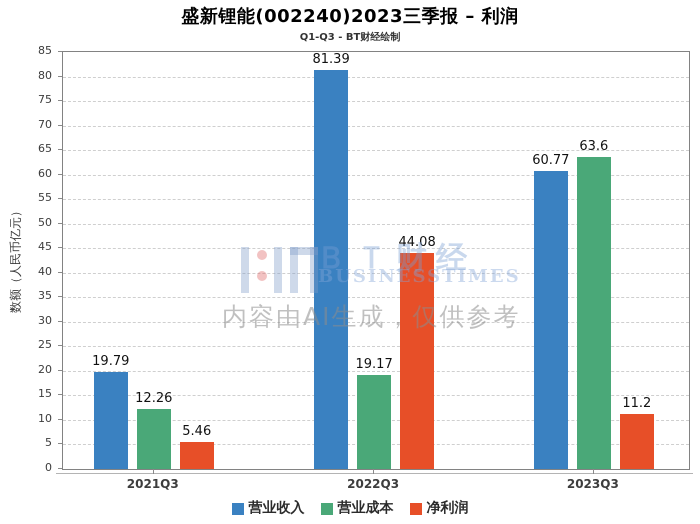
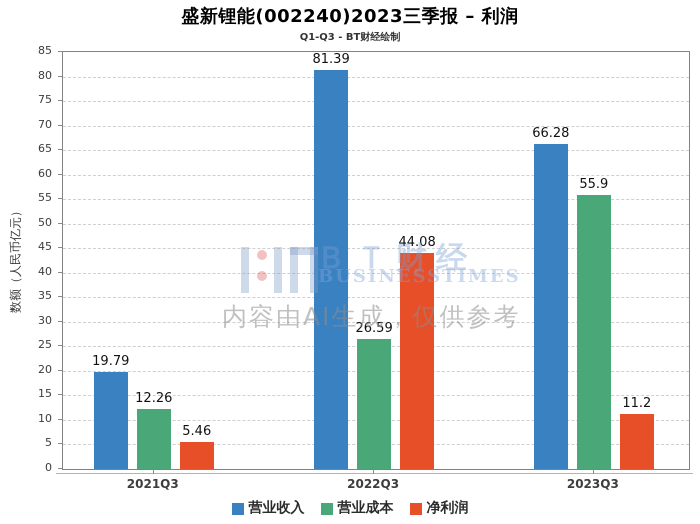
营业成本/2022Q3: 19.17 -> 26.59
营业收入/2023Q3: 60.77 -> 66.28
营业成本/2023Q3: 63.6 -> 55.9
